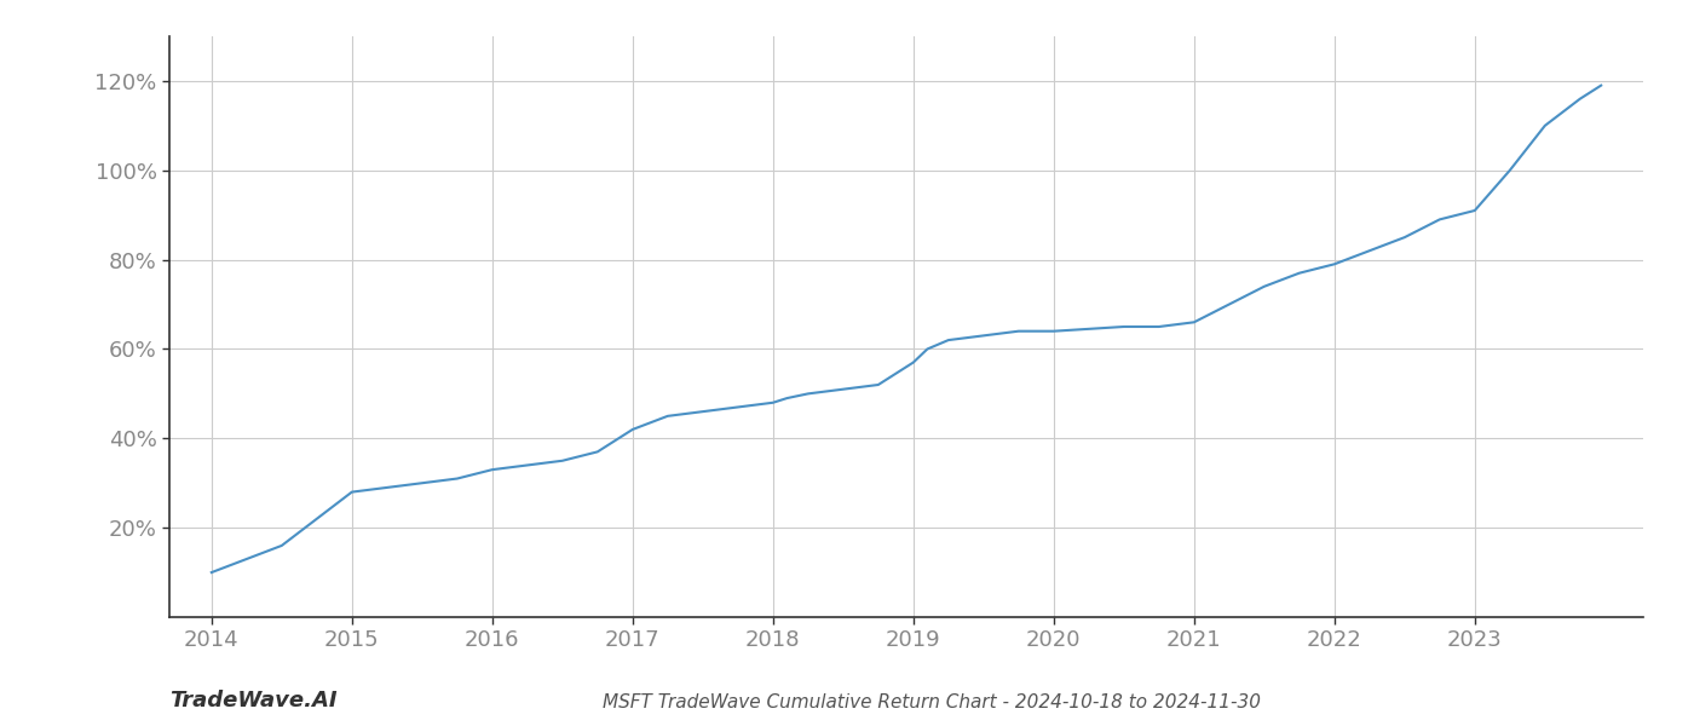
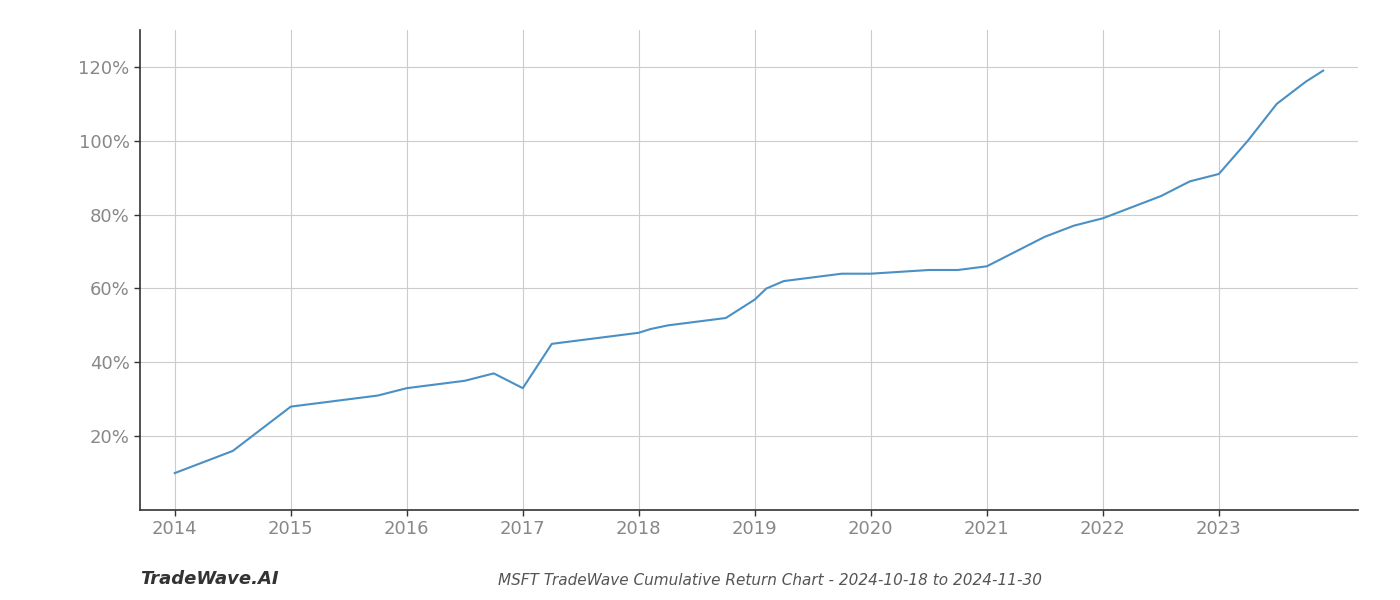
2017: 42.0% -> 33.0%
